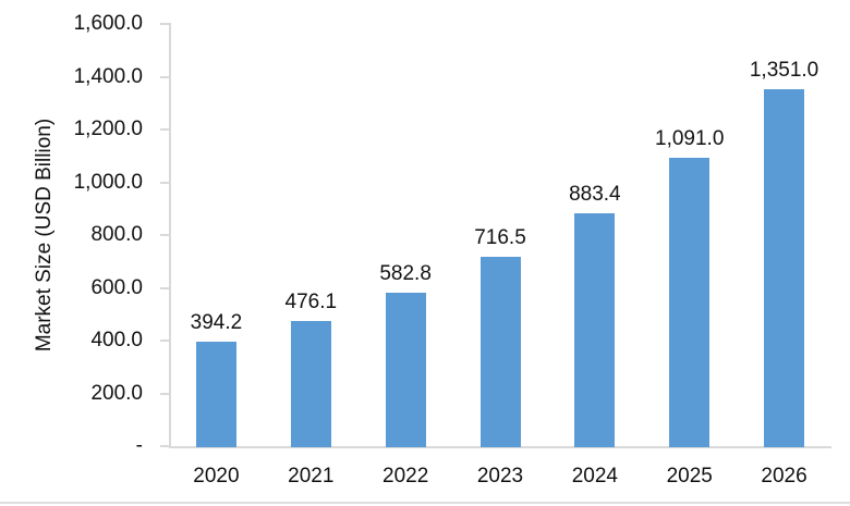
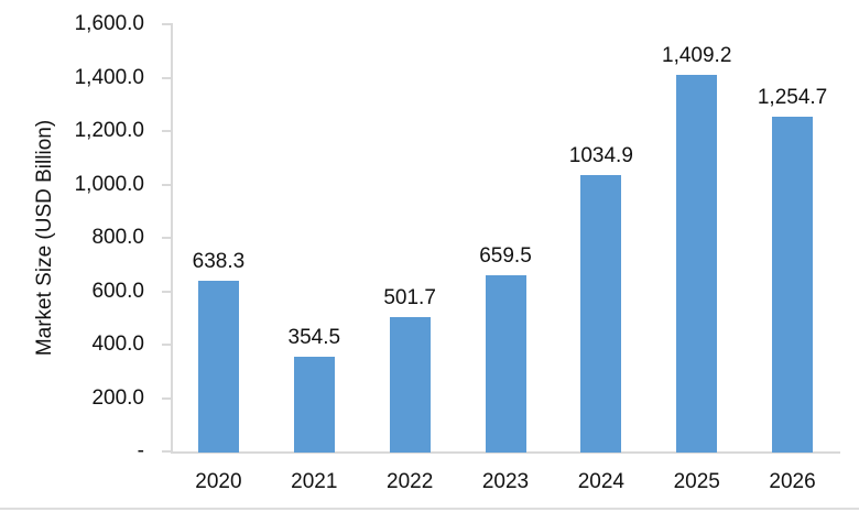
2020: 394.2 -> 638.3
2021: 476.1 -> 354.5
2022: 582.8 -> 501.7
2023: 716.5 -> 659.5
2024: 883.4 -> 1034.9
2025: 1,091.0 -> 1,409.2
2026: 1,351.0 -> 1,254.7
